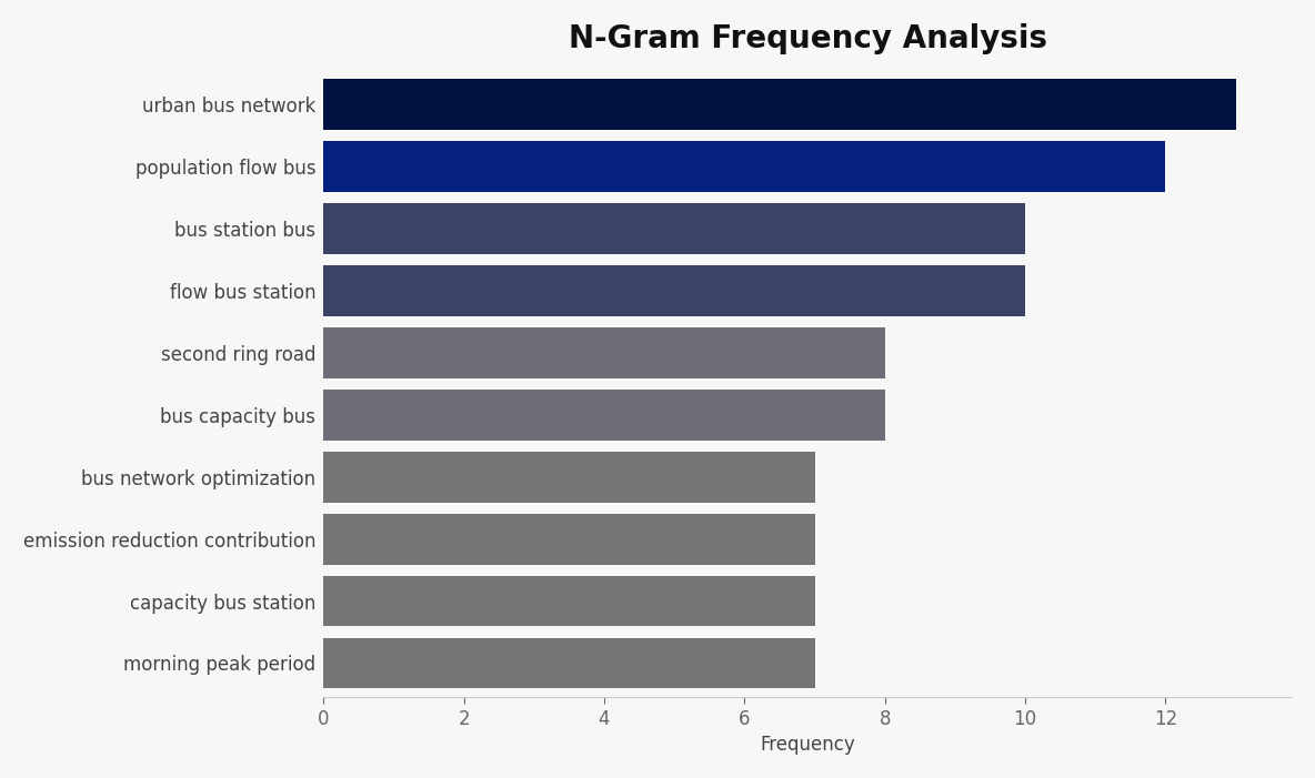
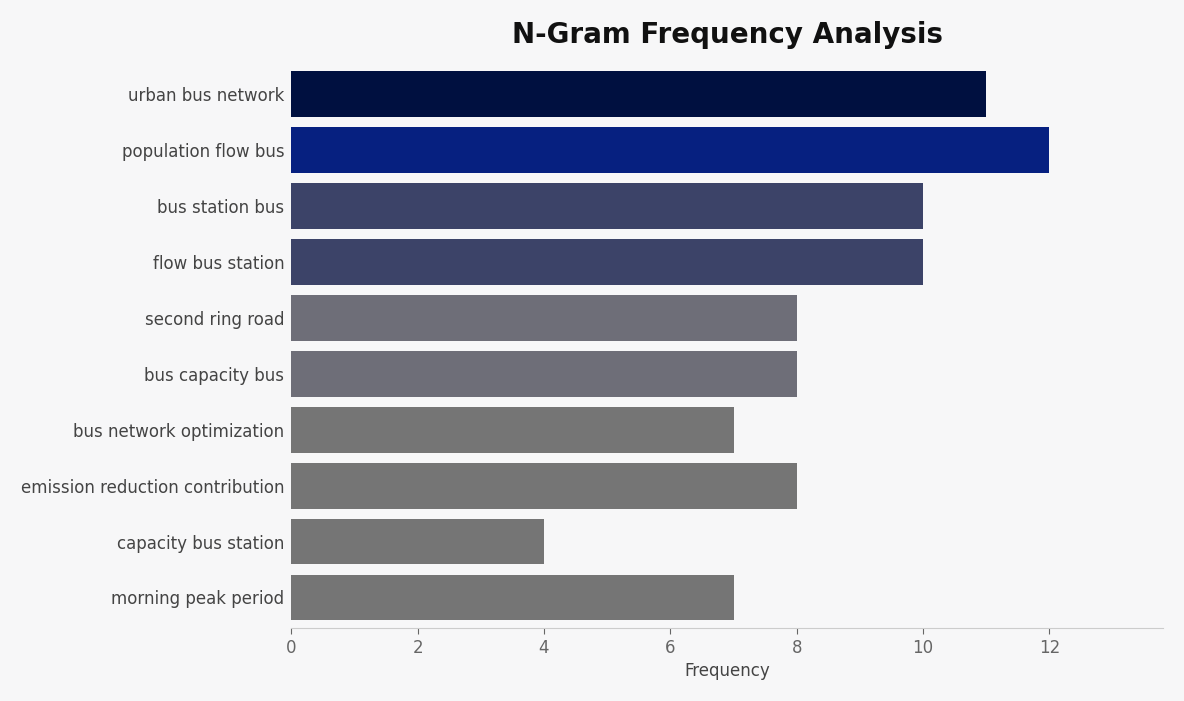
urban bus network: 13 -> 11
emission reduction contribution: 7 -> 8
capacity bus station: 7 -> 4
